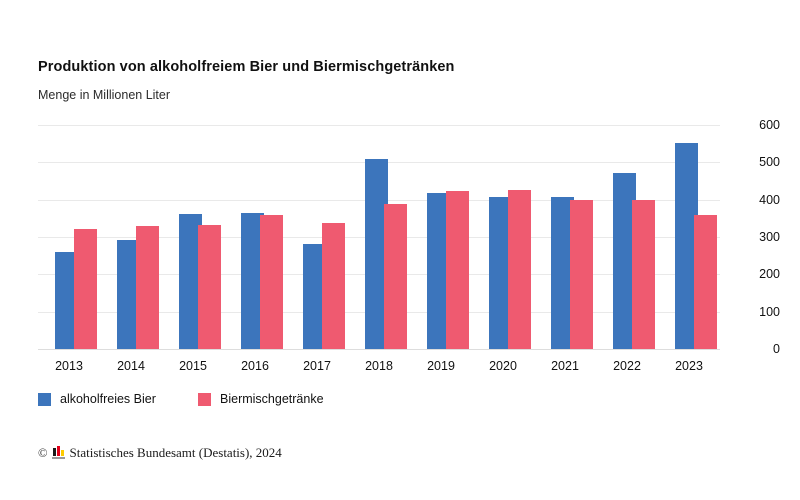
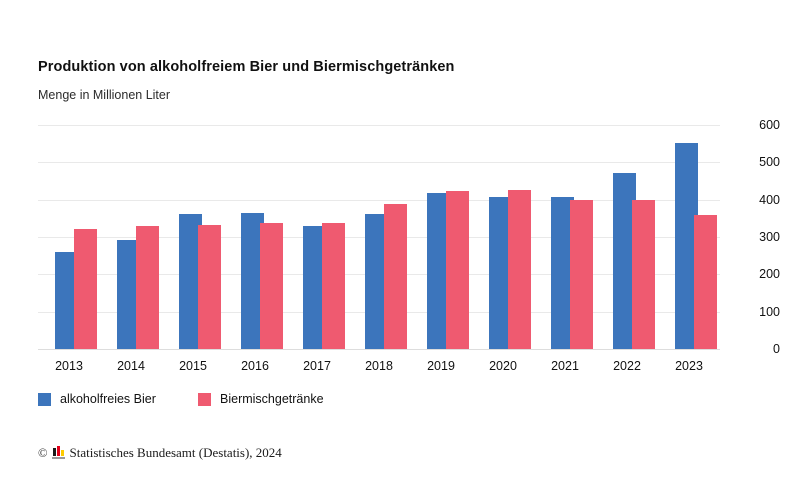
Biermischgetränke/2016: 360 -> 340
alkoholfreies Bier/2017: 280 -> 330
alkoholfreies Bier/2018: 510 -> 360
